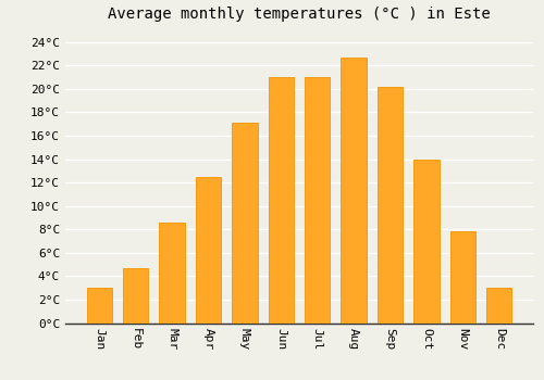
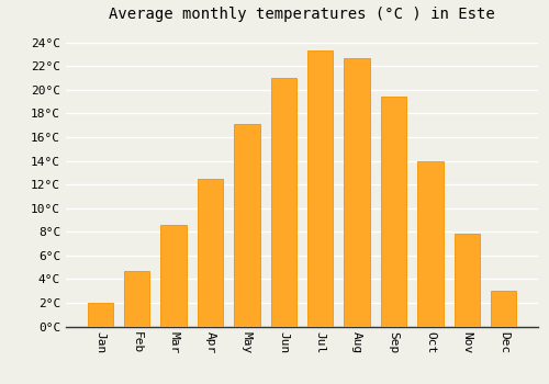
Jan: 3.0°C -> 2.0°C
Jul: 21.0°C -> 23.3°C
Sep: 20.2°C -> 19.4°C
